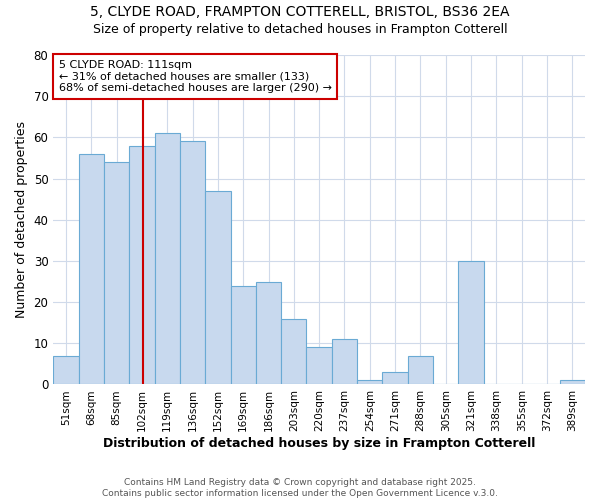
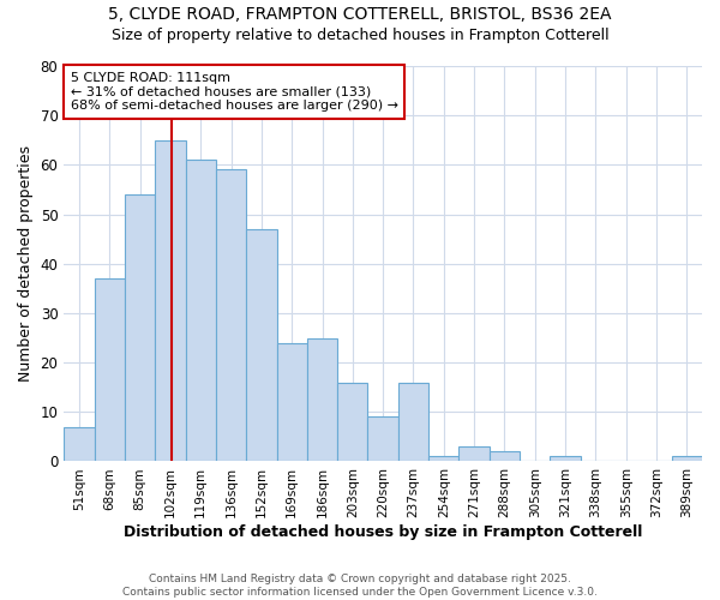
68sqm: 56 -> 37
102sqm: 58 -> 65
237sqm: 11 -> 16
288sqm: 7 -> 2
321sqm: 30 -> 1
